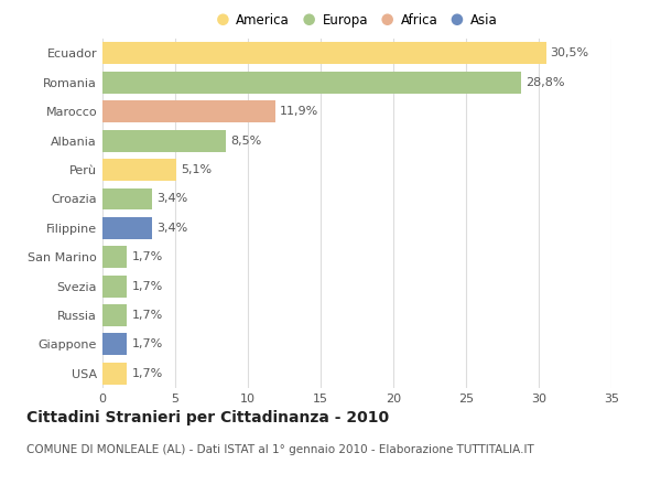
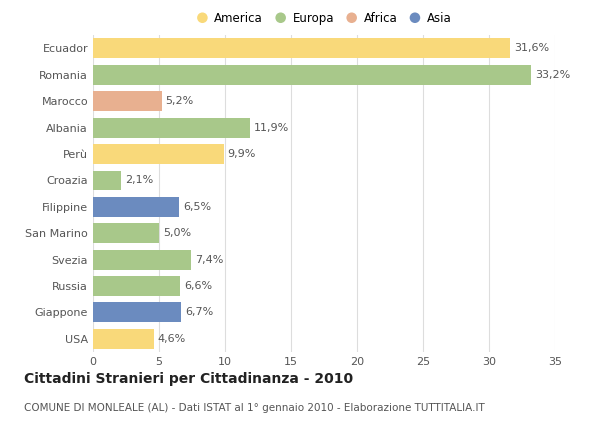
Ecuador: 30,5% -> 31,6%
Romania: 28,8% -> 33,2%
Marocco: 11,9% -> 5,2%
Albania: 8,5% -> 11,9%
Perù: 5,1% -> 9,9%
Croazia: 3,4% -> 2,1%
Filippine: 3,4% -> 6,5%
San Marino: 1,7% -> 5,0%
Svezia: 1,7% -> 7,4%
Russia: 1,7% -> 6,6%
Giappone: 1,7% -> 6,7%
USA: 1,7% -> 4,6%
